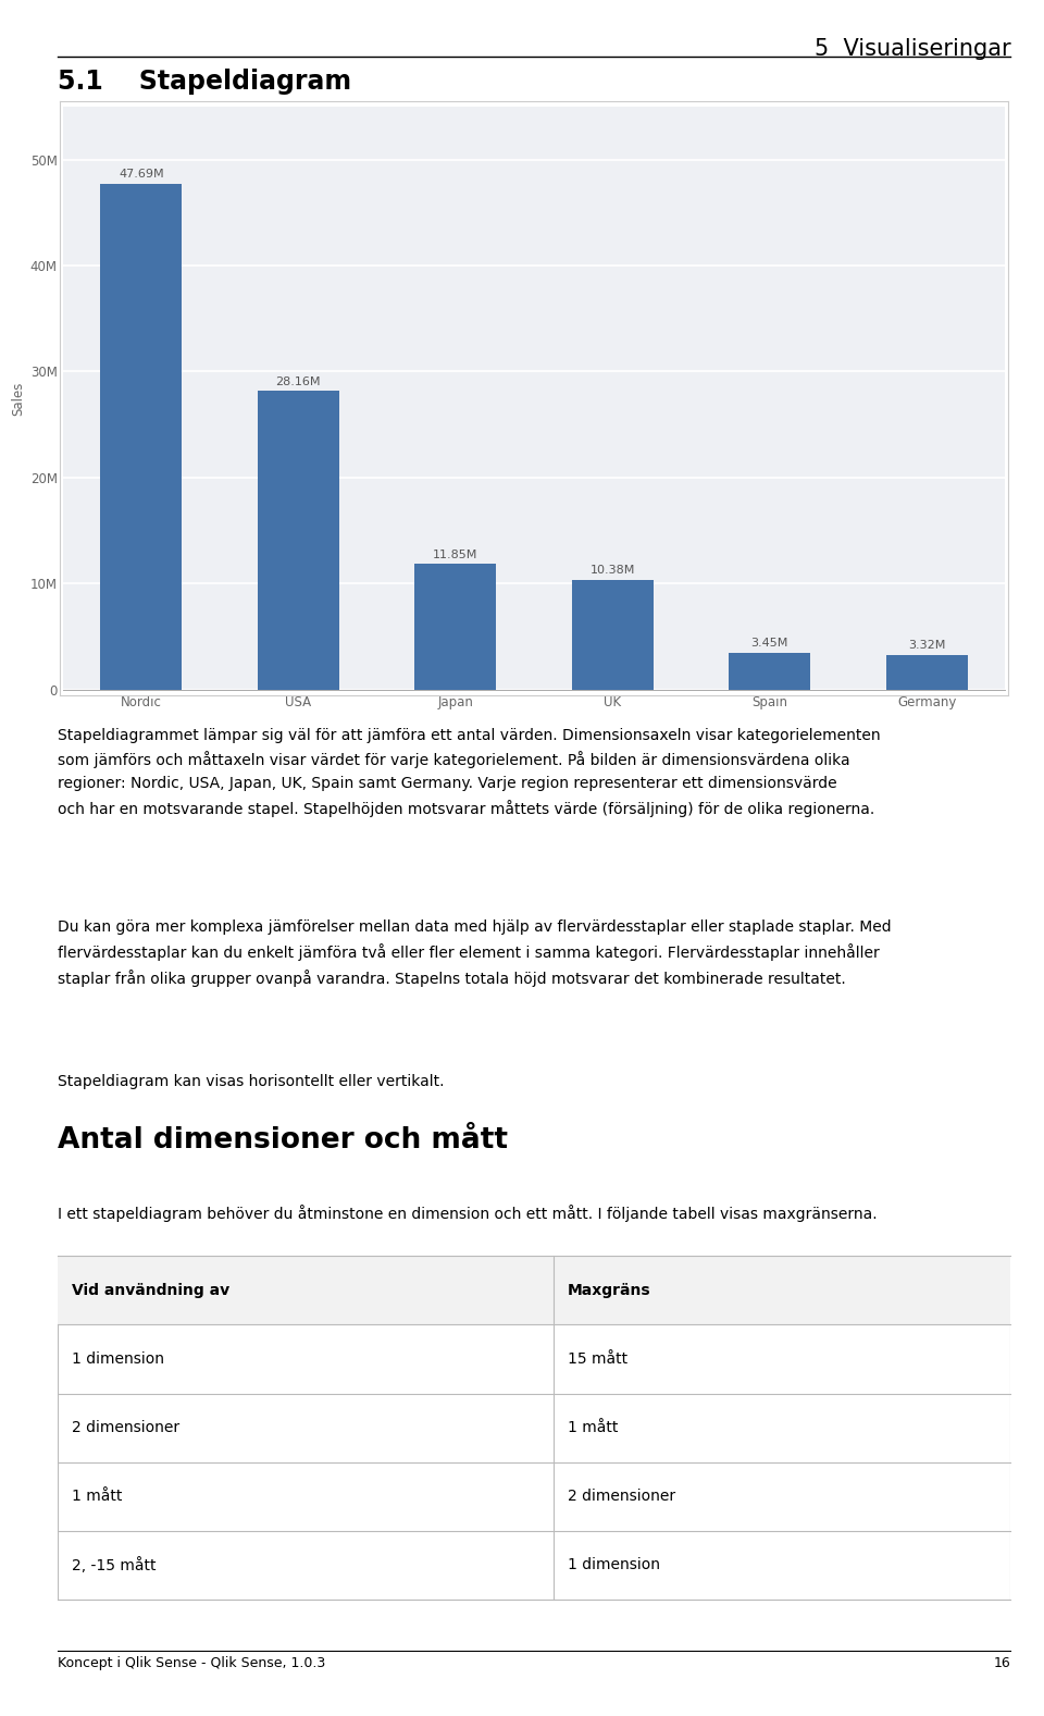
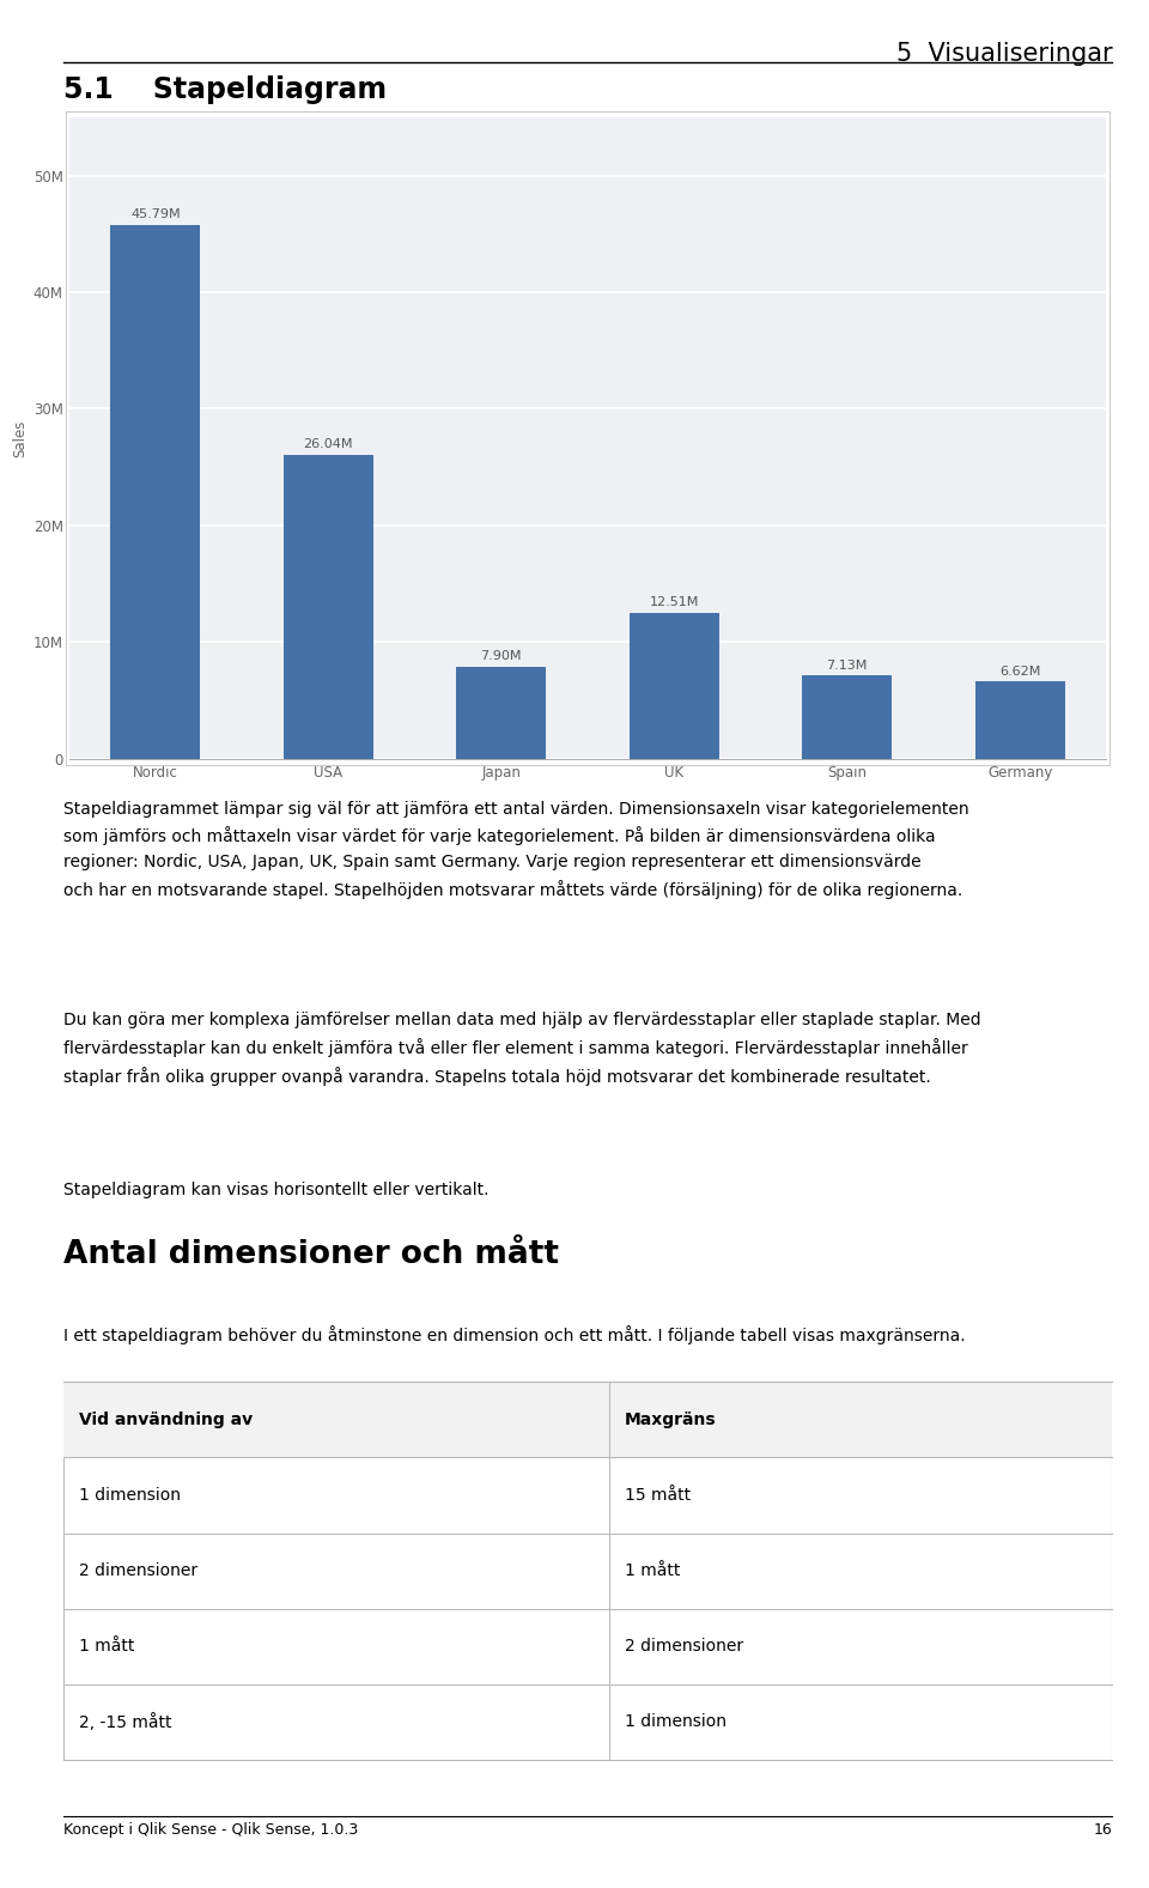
Nordic: 47.69M -> 45.79M
USA: 28.16M -> 26.04M
Japan: 11.85M -> 7.90M
UK: 10.38M -> 12.51M
Spain: 3.45M -> 7.13M
Germany: 3.32M -> 6.62M
